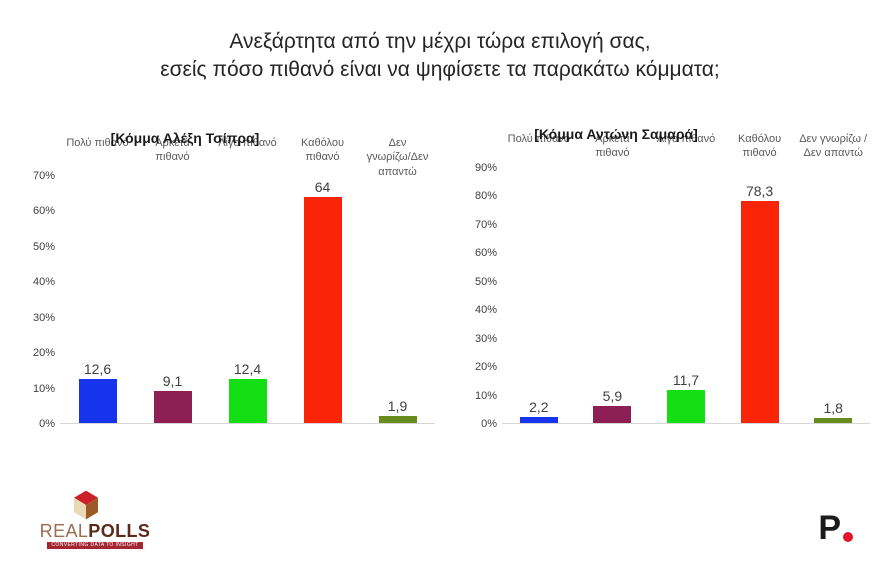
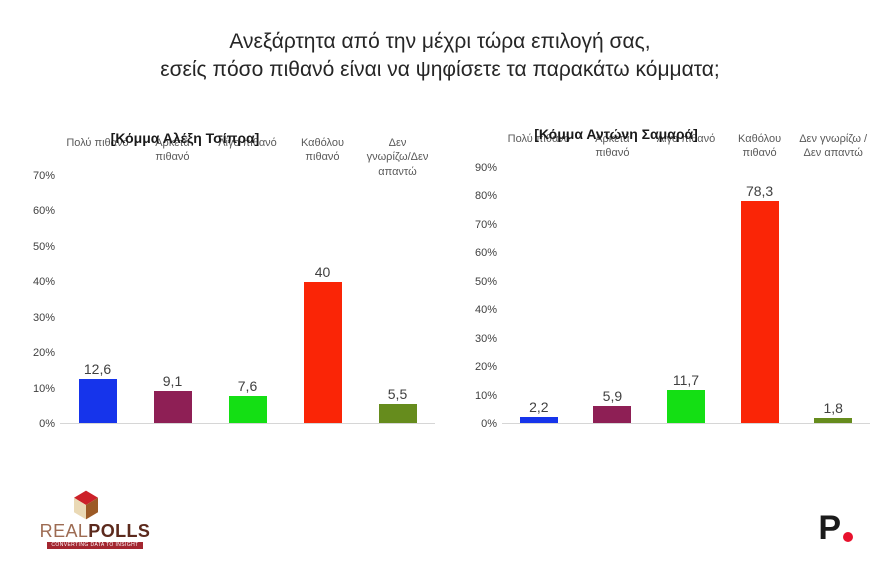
[Κόμμα Αλέξη Τσίπρα]/Λίγο πιθανό: 12,4 -> 7,6
[Κόμμα Αλέξη Τσίπρα]/Καθόλου πιθανό: 64 -> 40
[Κόμμα Αλέξη Τσίπρα]/Δεν γνωρίζω/Δεν απαντώ: 1,9 -> 5,5
